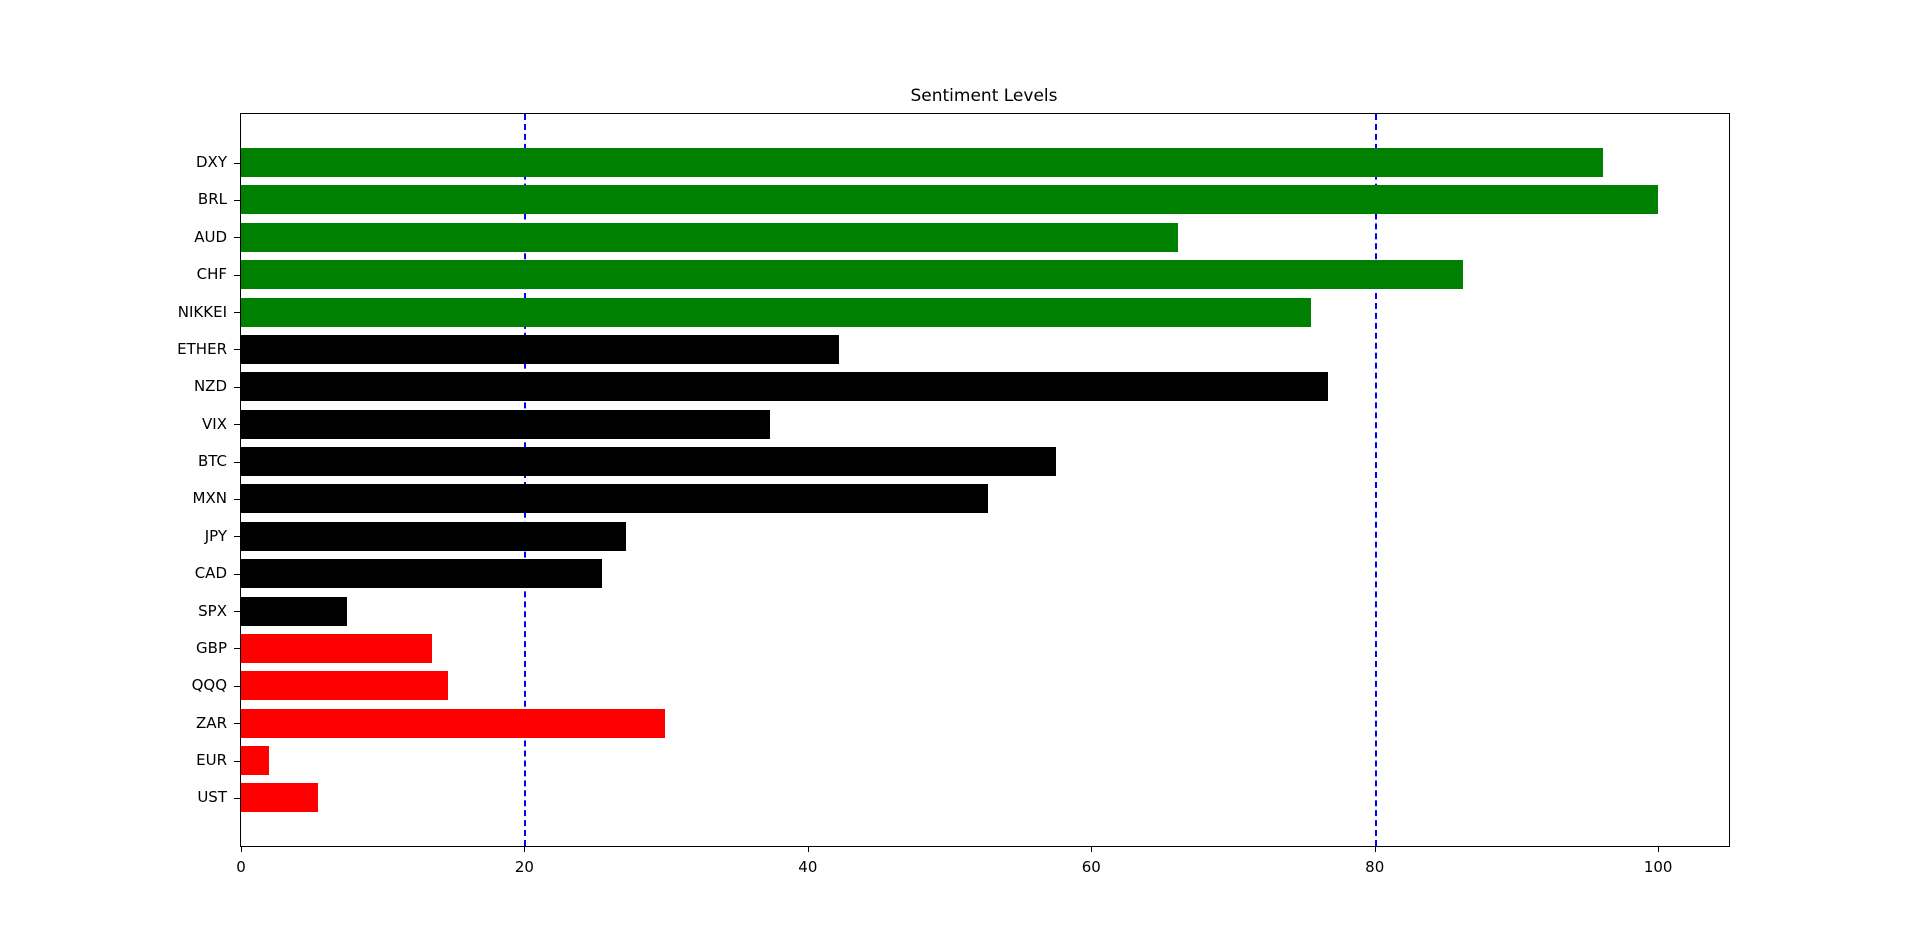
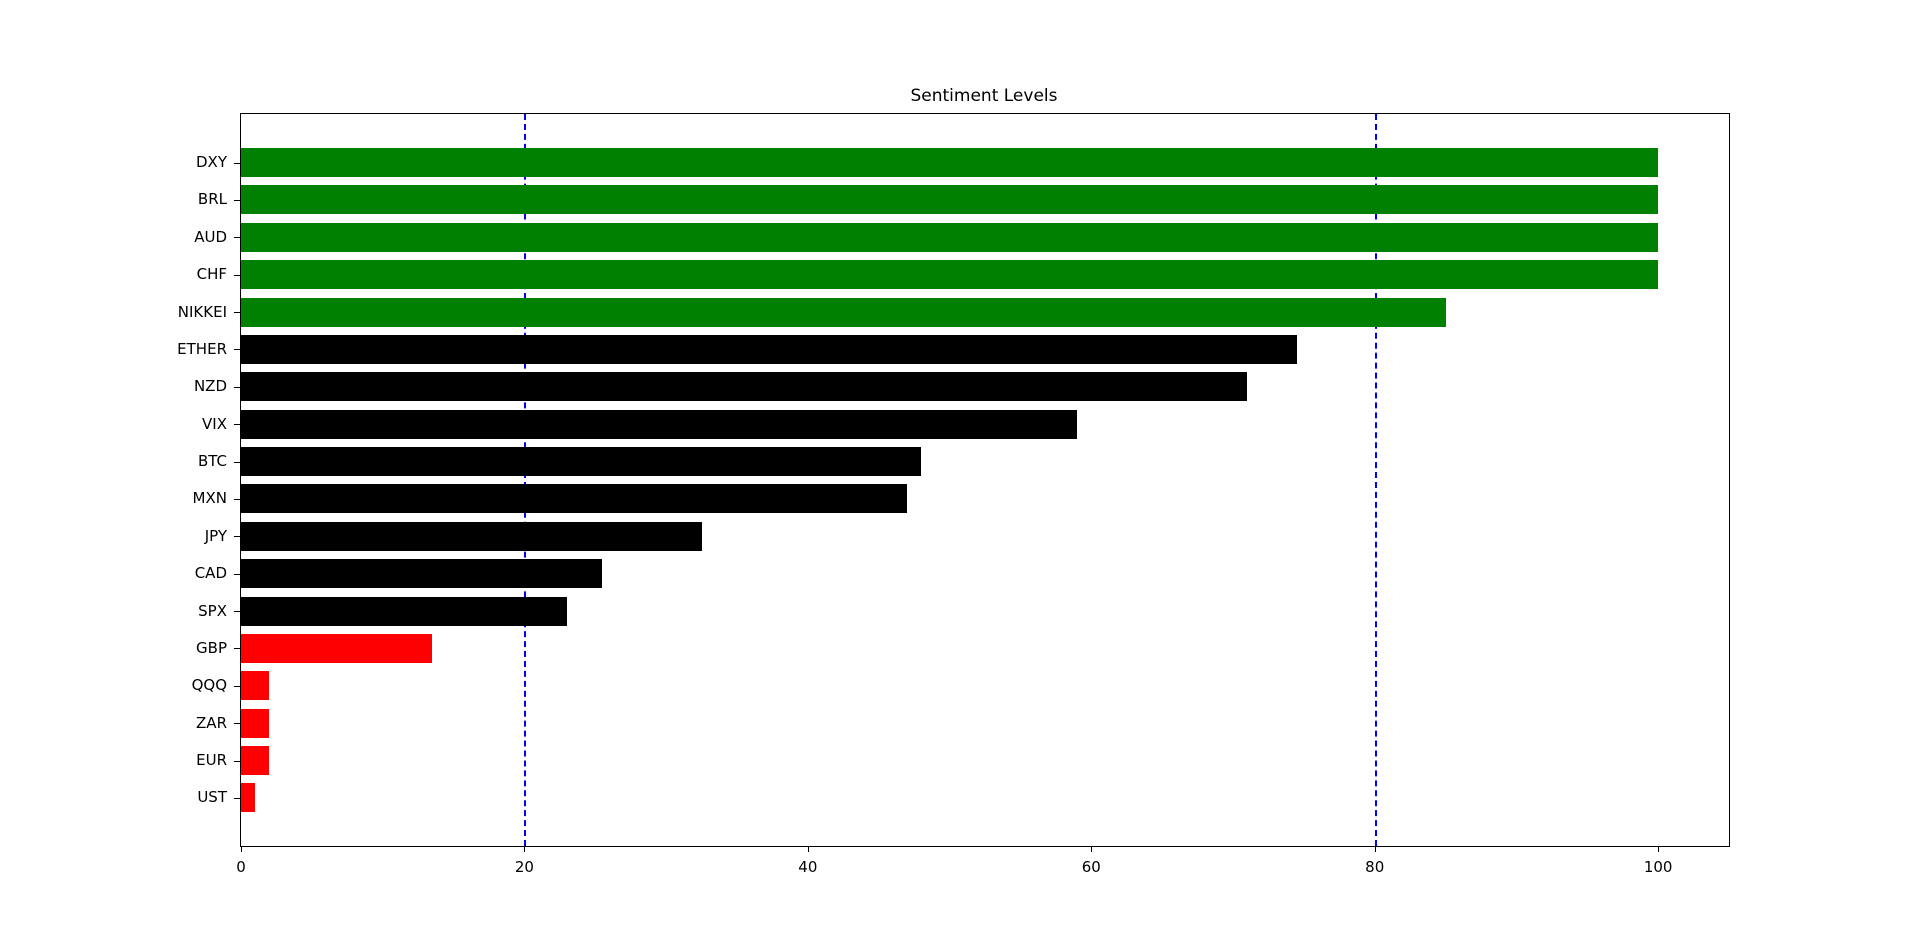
DXY: 96.1 -> 100.0
AUD: 66.1 -> 100.0
CHF: 86.2 -> 100.0
NIKKEI: 75.5 -> 85.0
ETHER: 42.2 -> 74.5
NZD: 76.7 -> 71.0
VIX: 37.3 -> 59.0
BTC: 57.5 -> 48.0
MXN: 52.7 -> 47.0
JPY: 27.2 -> 32.5
SPX: 7.5 -> 23.0
QQQ: 14.6 -> 2.0
ZAR: 29.9 -> 2.0
UST: 5.4 -> 1.0
